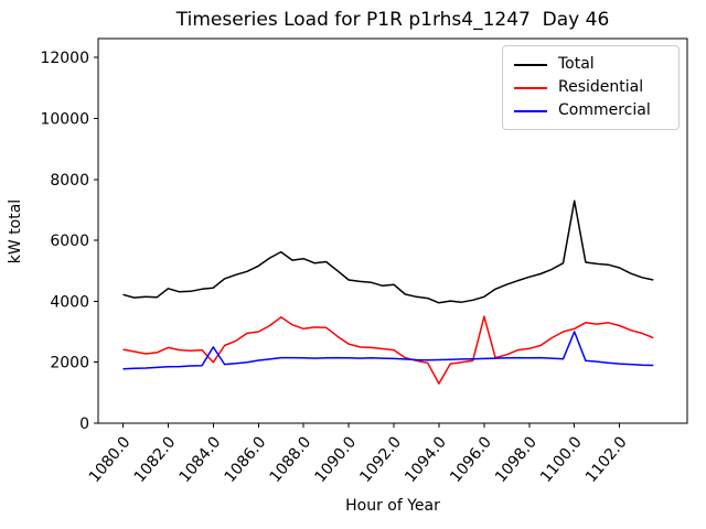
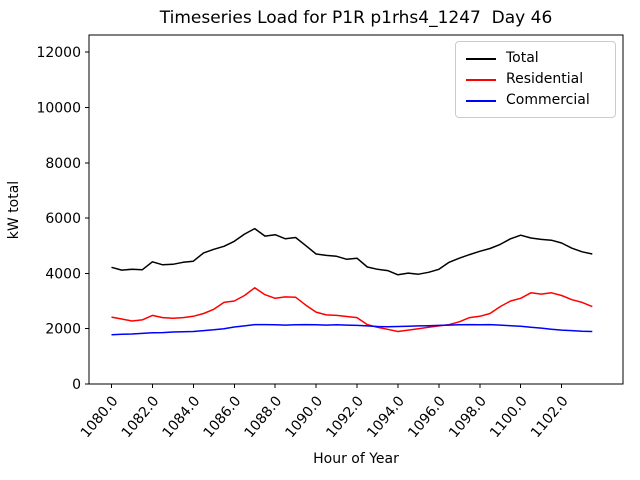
Residential/1084.0: 2000 -> 2400
Commercial/1084.0: 2500 -> 1900
Residential/1094.0: 1300 -> 1900
Residential/1096.0: 3500 -> 2100
Total/1100.0: 7300 -> 5400
Commercial/1100.0: 3000 -> 2100
